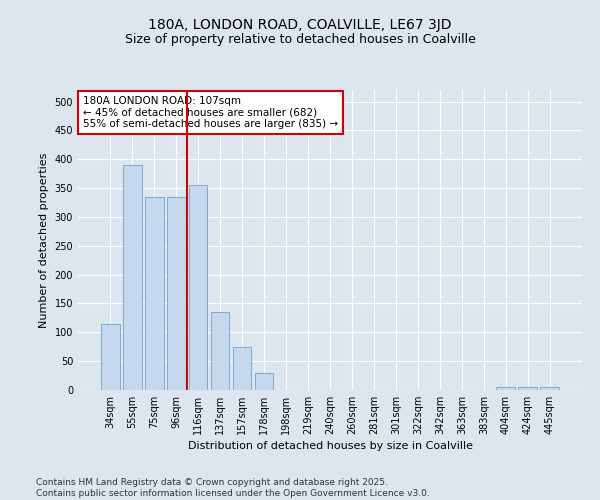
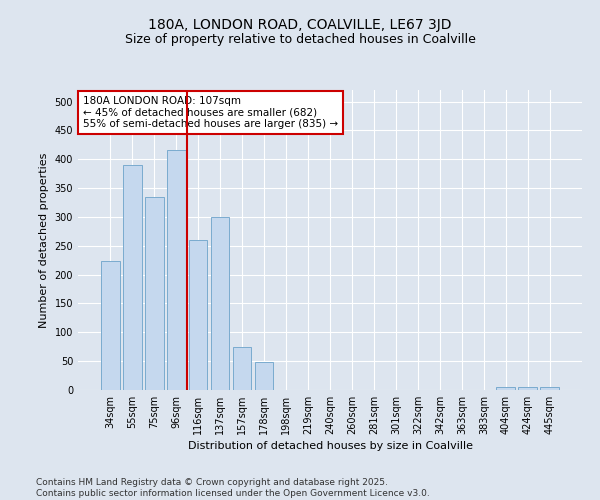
34sqm: 115 -> 224
96sqm: 335 -> 416
116sqm: 355 -> 260
137sqm: 135 -> 300
178sqm: 30 -> 48
